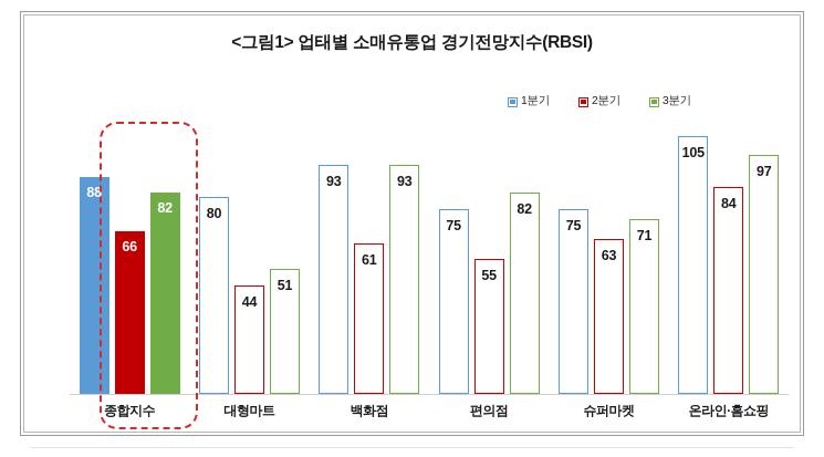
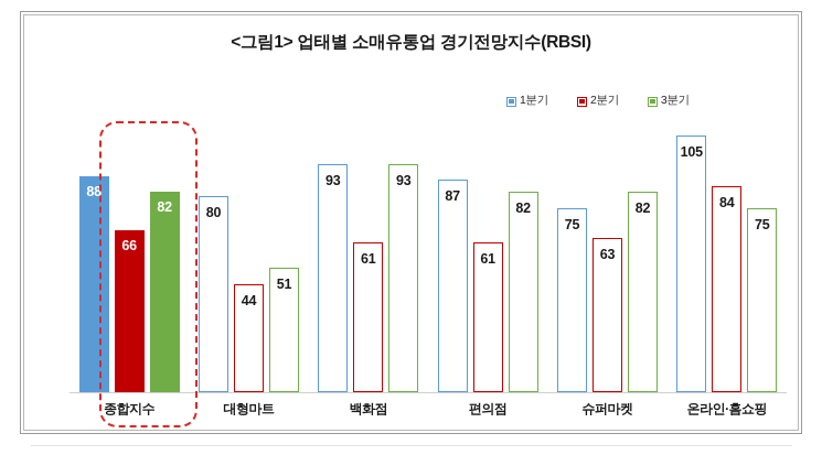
1분기/편의점: 75 -> 87
2분기/편의점: 55 -> 61
3분기/슈퍼마켓: 71 -> 82
3분기/온라인·홈쇼핑: 97 -> 75
